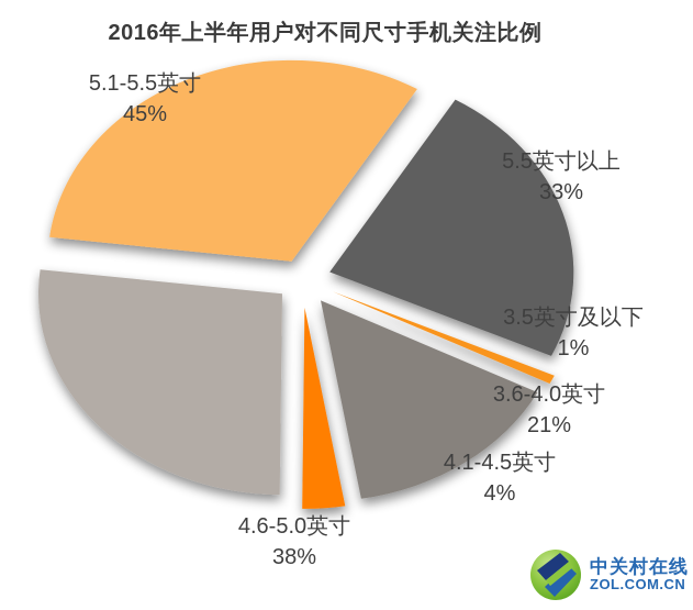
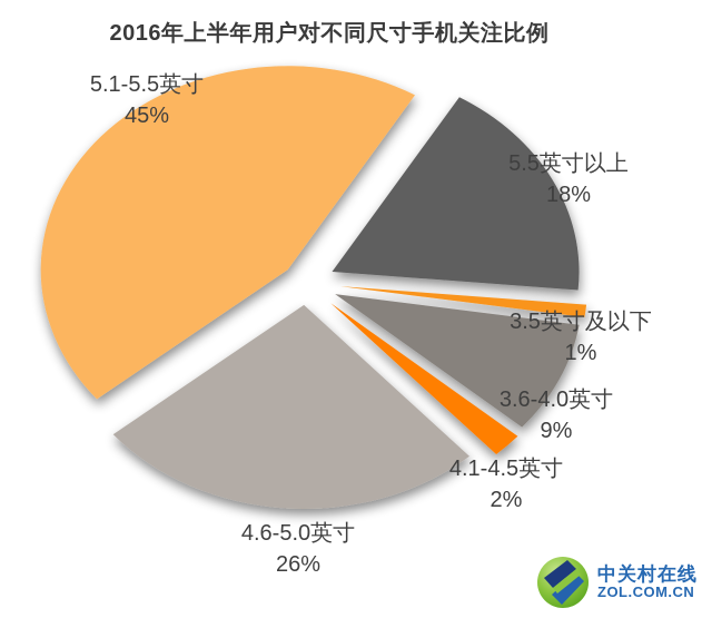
5.5英寸以上: 33% -> 18%
3.6-4.0英寸: 21% -> 9%
4.1-4.5英寸: 4% -> 2%
4.6-5.0英寸: 38% -> 26%
